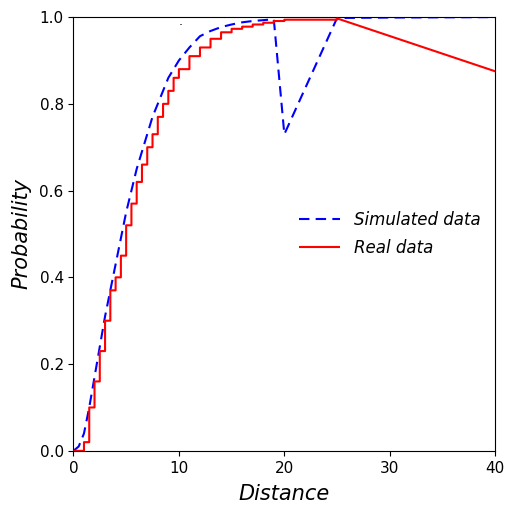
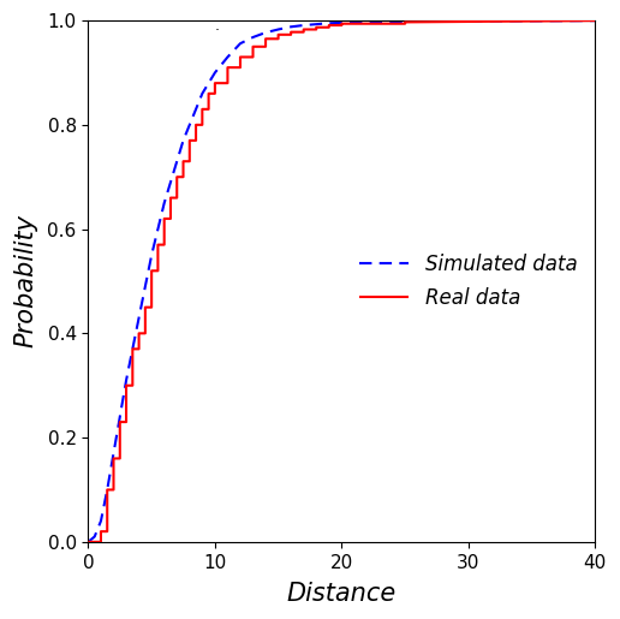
Simulated data/20: 0.730 -> 0.996
Real data/40: 0.875 -> 1.000
